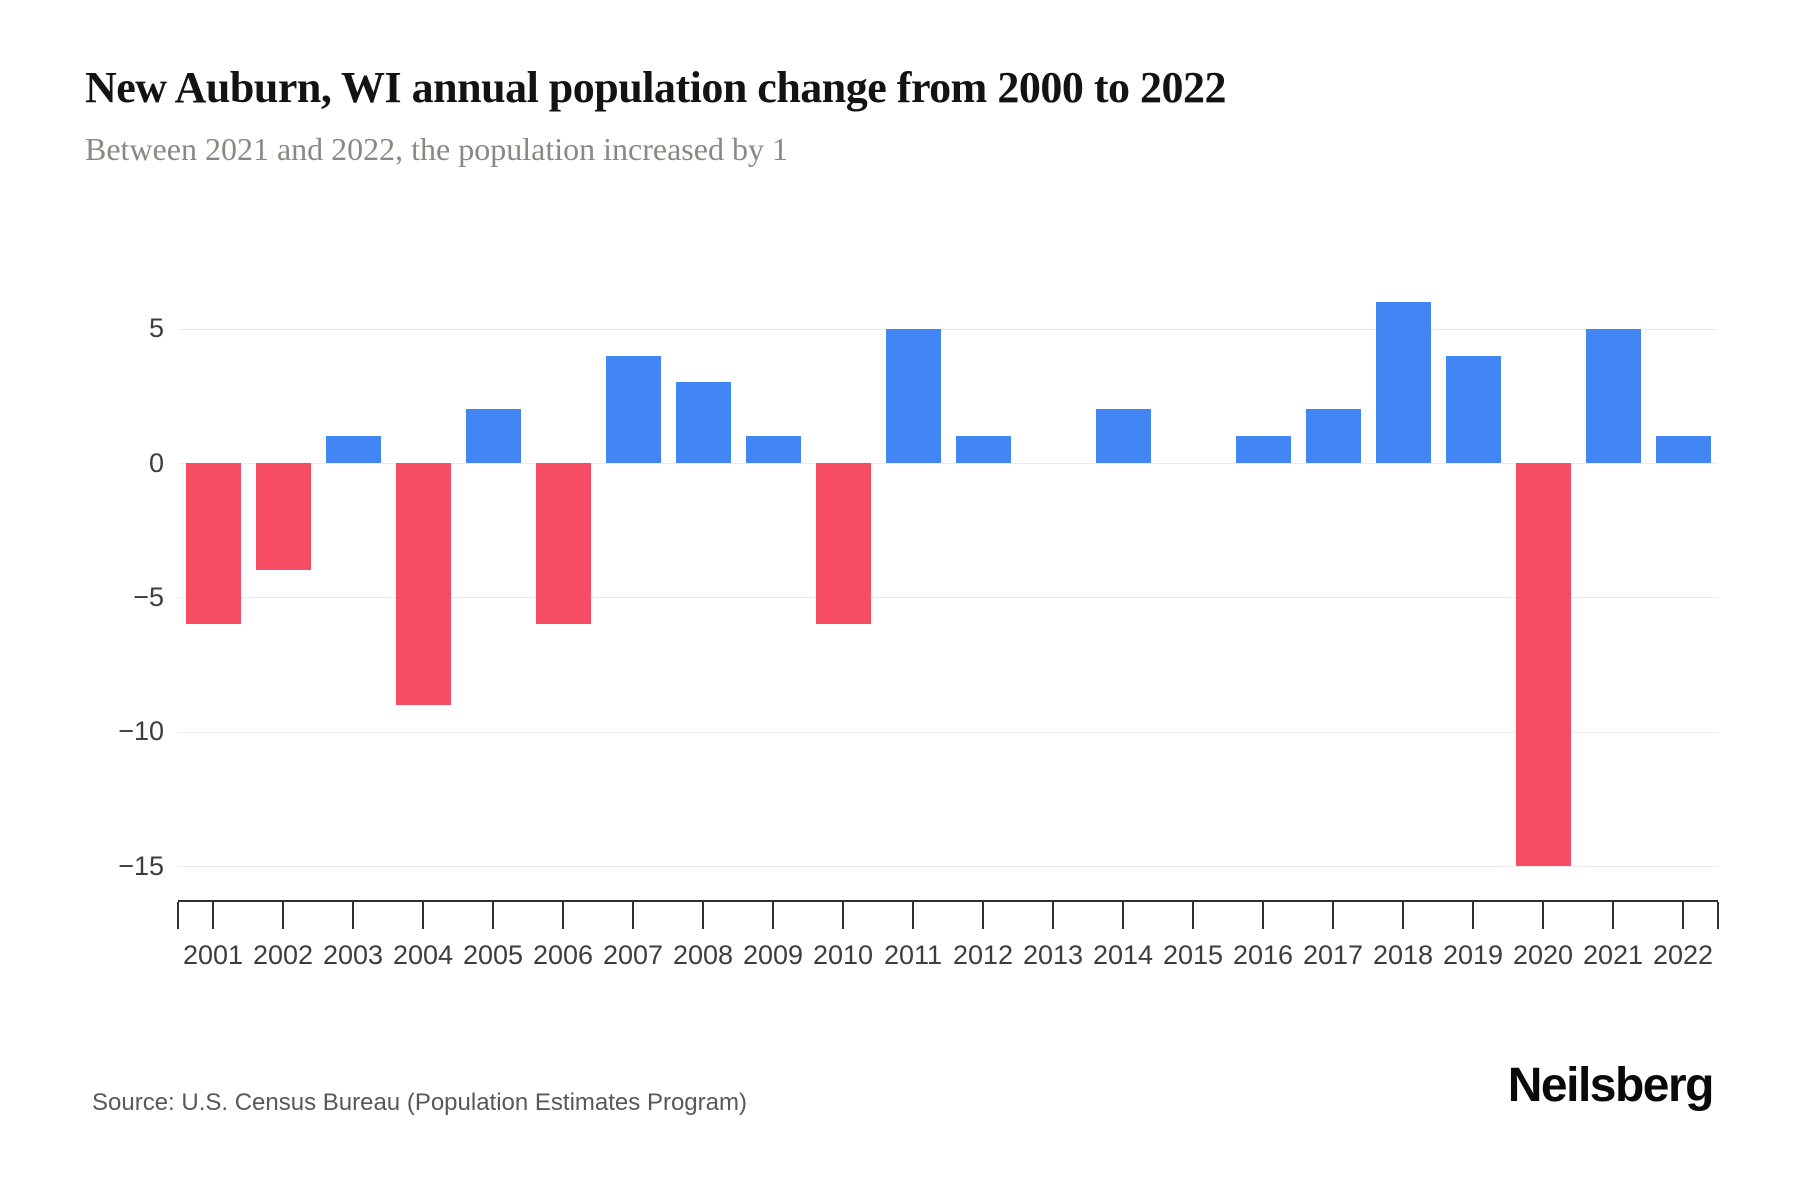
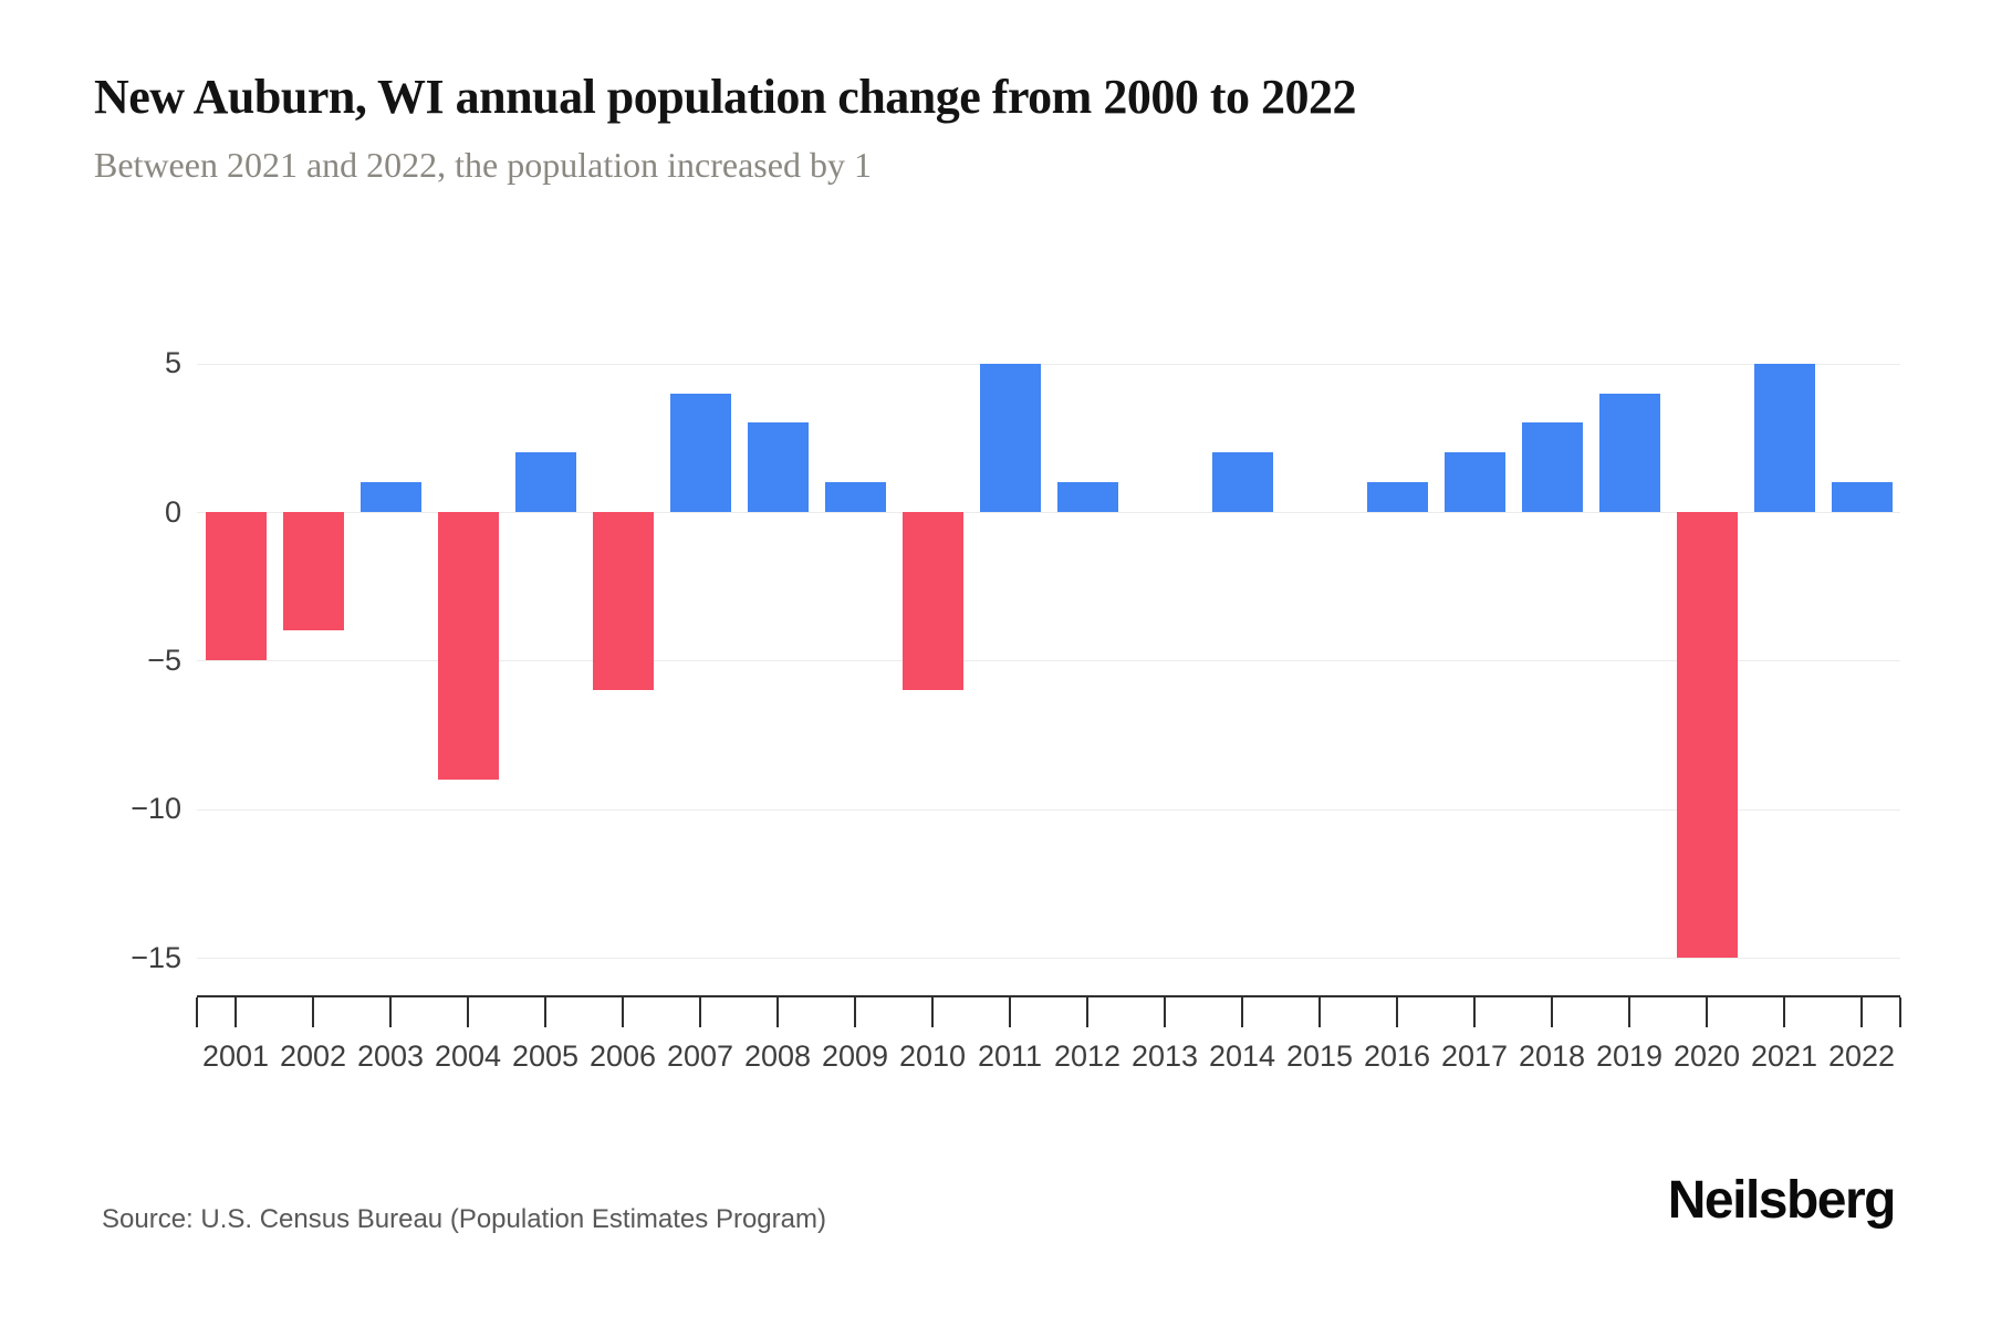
2001: -6 -> -5
2018: 6 -> 3
